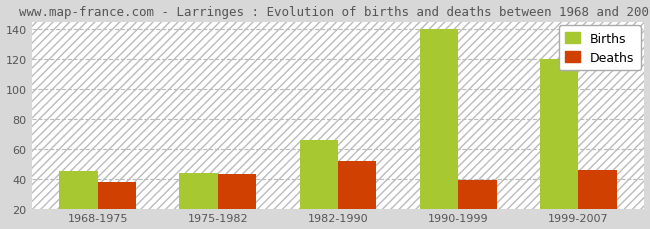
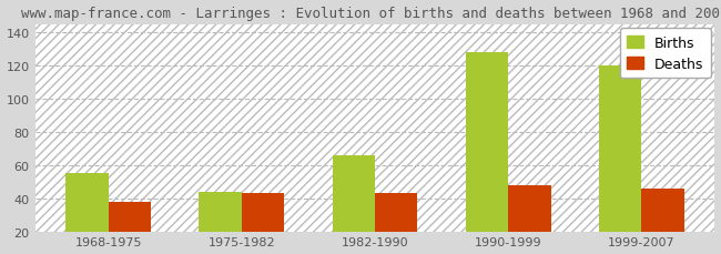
Births/1968-1975: 45 -> 55
Deaths/1982-1990: 52 -> 43
Births/1990-1999: 140 -> 128
Deaths/1990-1999: 39 -> 48
